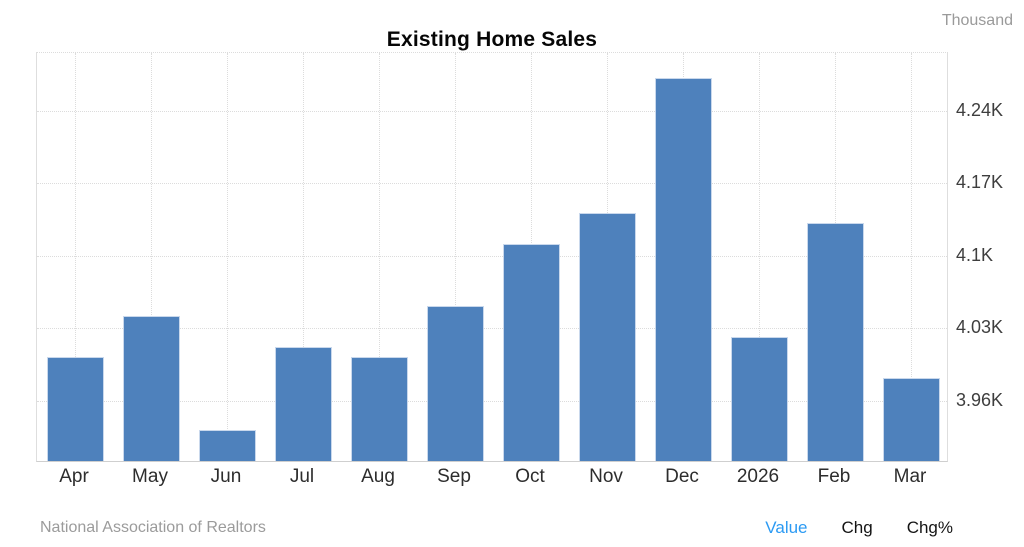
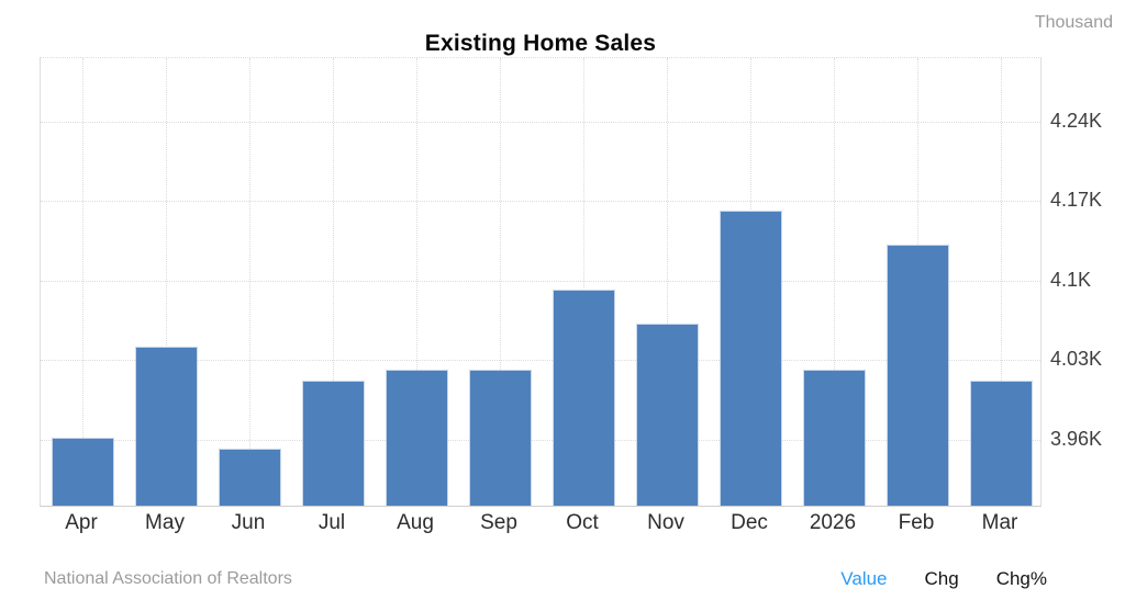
Apr: 4.00K -> 3.96K
Jun: 3.93K -> 3.95K
Aug: 4.00K -> 4.02K
Sep: 4.05K -> 4.02K
Oct: 4.11K -> 4.09K
Nov: 4.14K -> 4.06K
Dec: 4.27K -> 4.16K
Mar: 3.98K -> 4.01K
